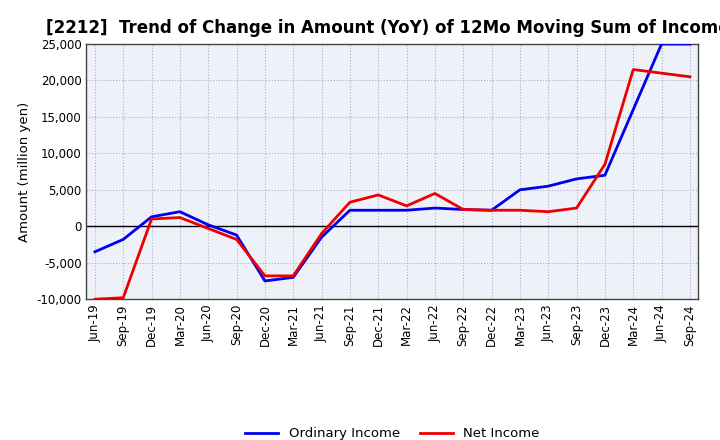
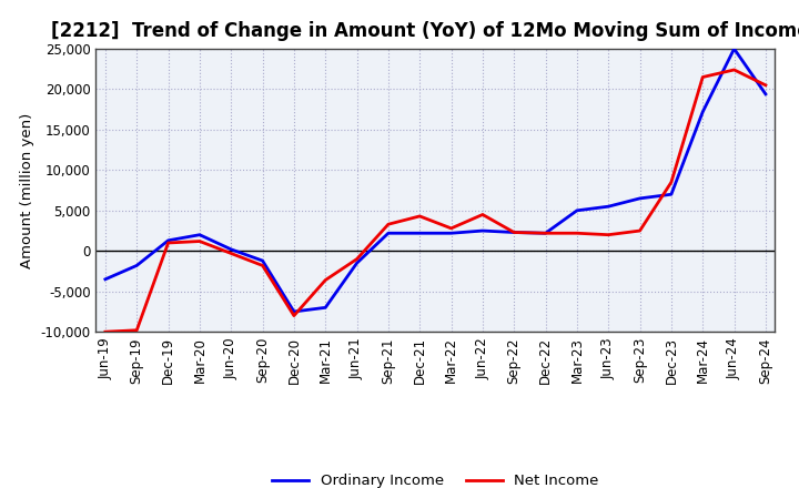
Net Income/Dec-20: -6,800 -> -8,000
Net Income/Mar-21: -6,800 -> -3,600
Ordinary Income/Mar-24: 16,000 -> 17,200
Net Income/Jun-24: 21,000 -> 22,400
Ordinary Income/Sep-24: 25,000 -> 19,400
